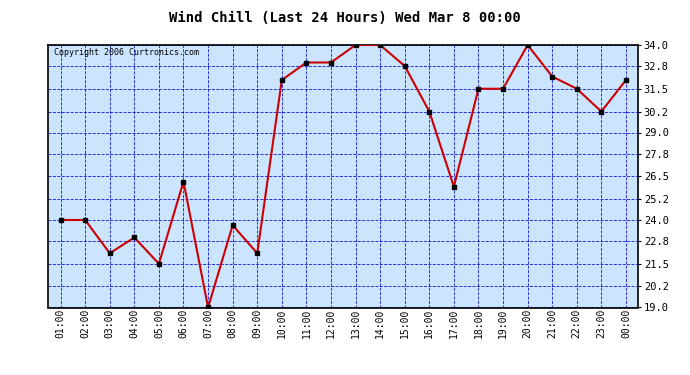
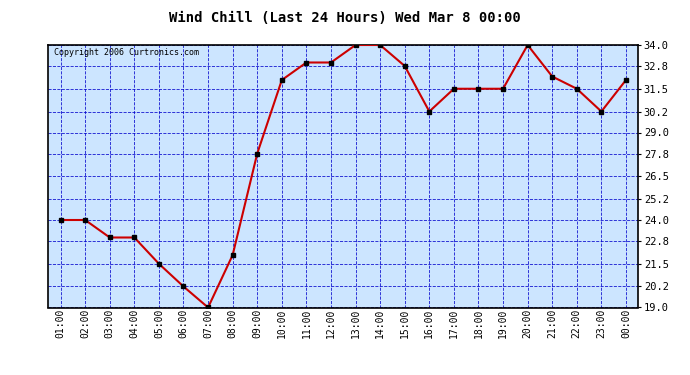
03:00: 22.1 -> 23.0
06:00: 26.2 -> 20.2
08:00: 23.7 -> 22.0
09:00: 22.1 -> 27.8
17:00: 25.9 -> 31.5
